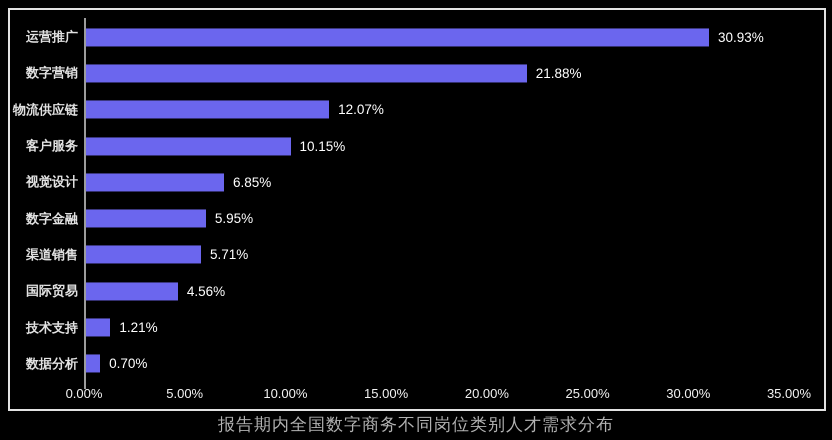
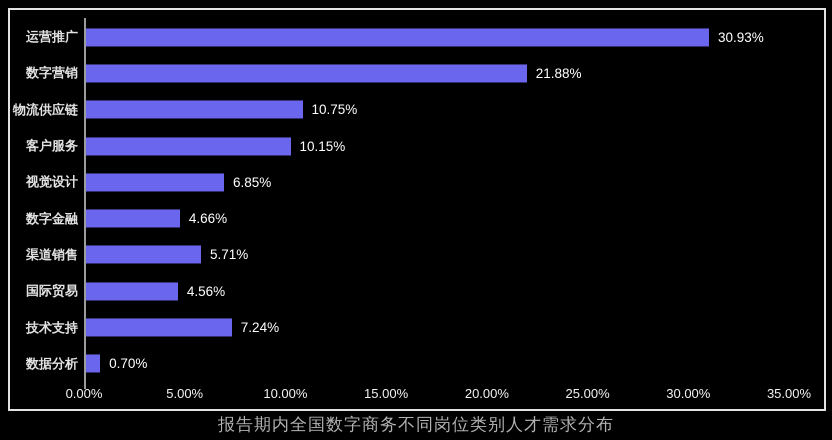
物流供应链: 12.07% -> 10.75%
数字金融: 5.95% -> 4.66%
技术支持: 1.21% -> 7.24%
